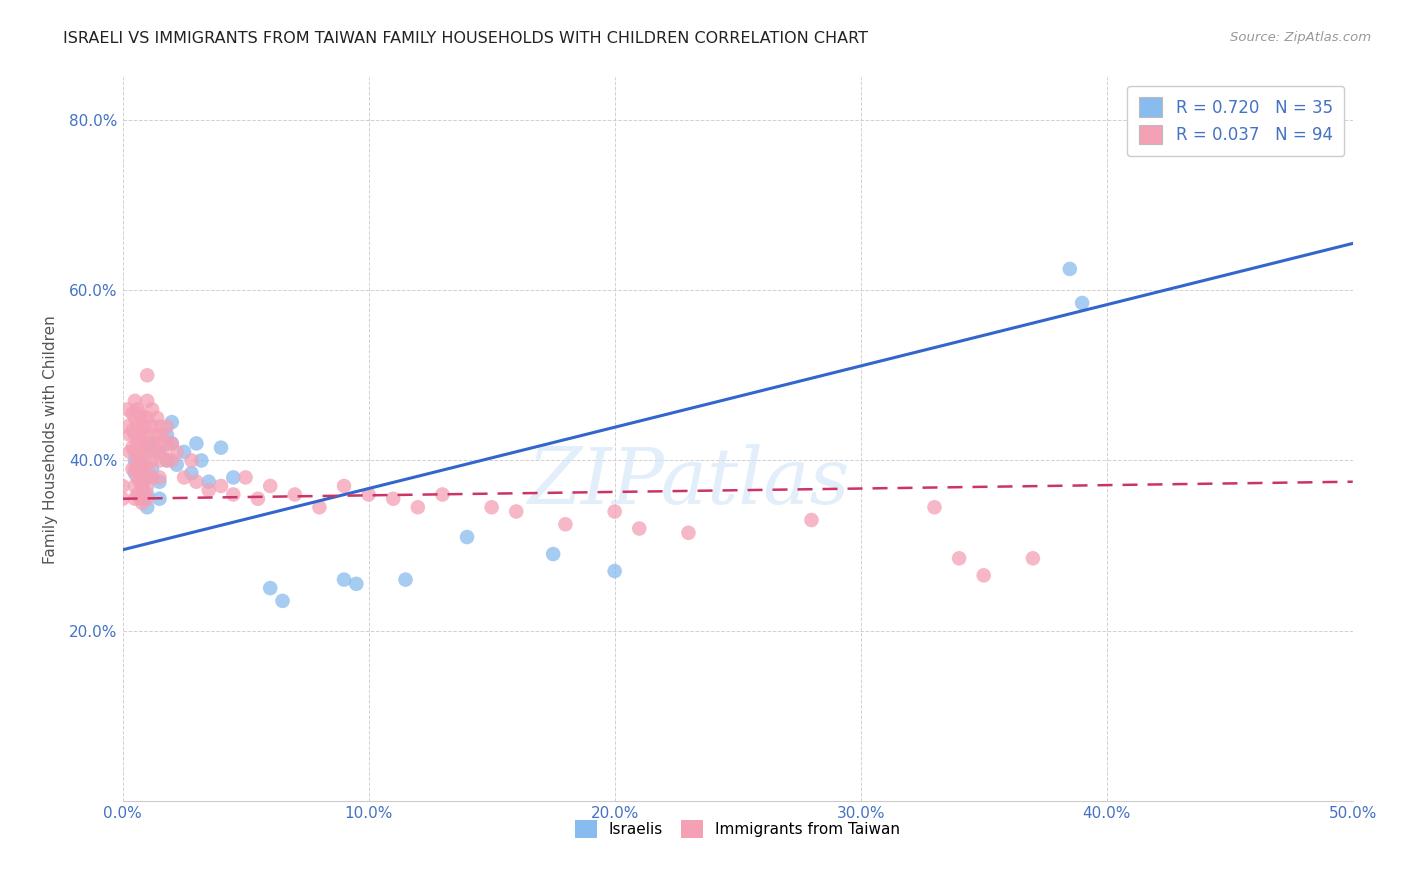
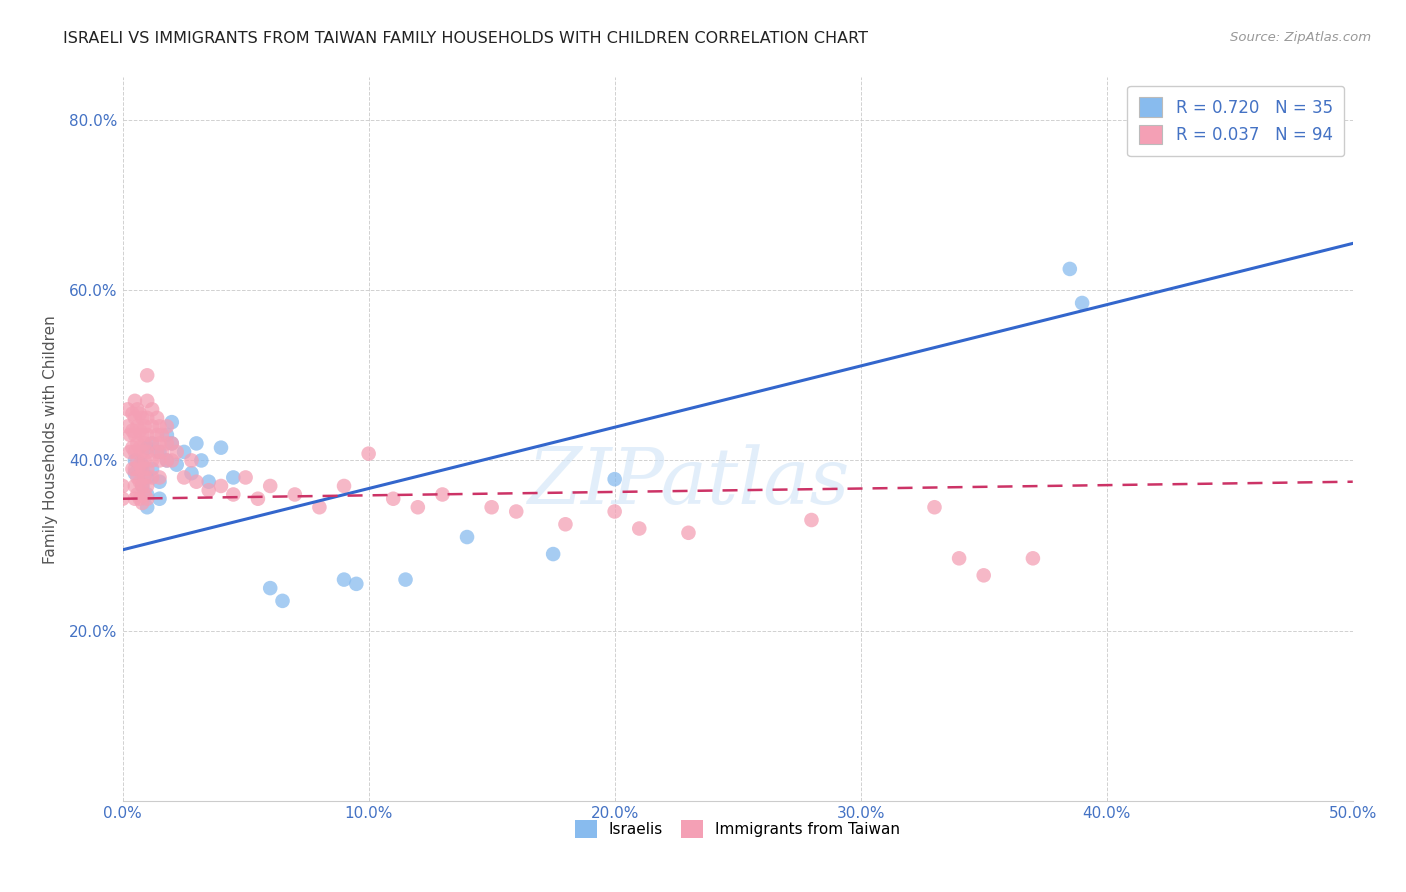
Immigrants from Taiwan/10.0%: 36.0% -> 40.8%
Israelis/20.0%: 27.0% -> 37.8%
